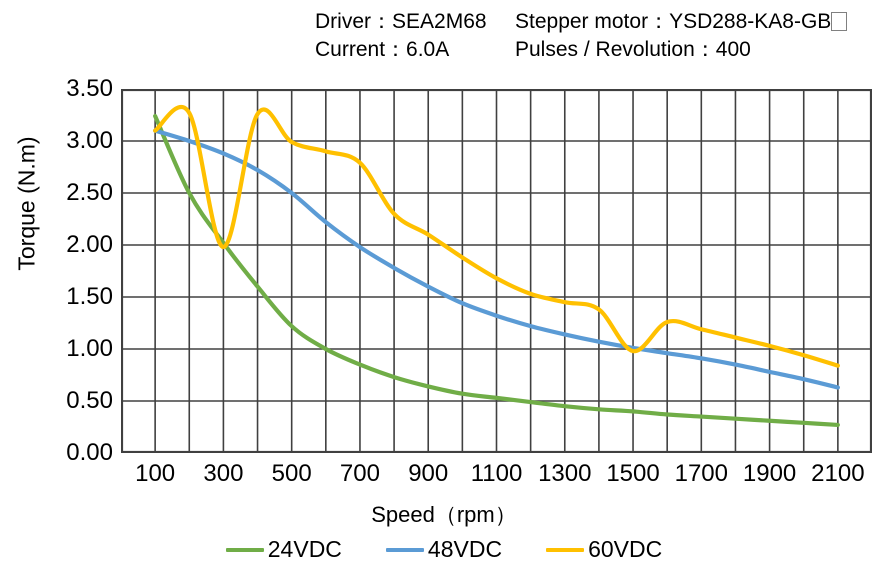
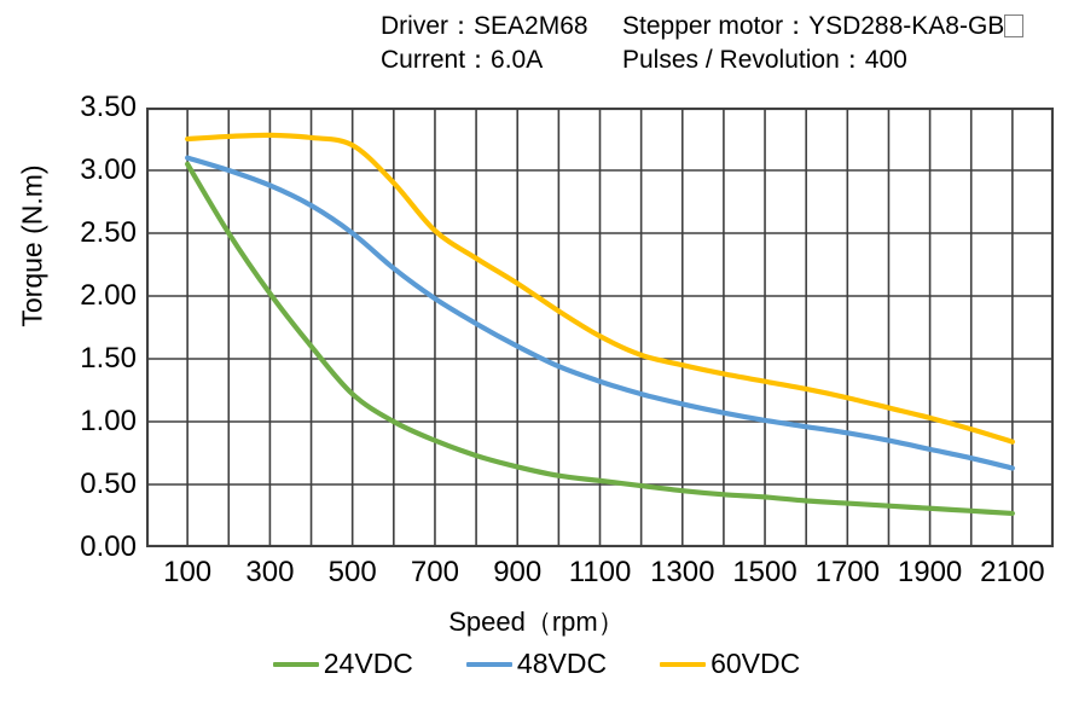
24VDC/100: 3.24 -> 3.05
60VDC/100: 3.10 -> 3.25
60VDC/300: 1.98 -> 3.28
60VDC/500: 2.99 -> 3.20
60VDC/700: 2.79 -> 2.52
60VDC/1500: 0.98 -> 1.32
